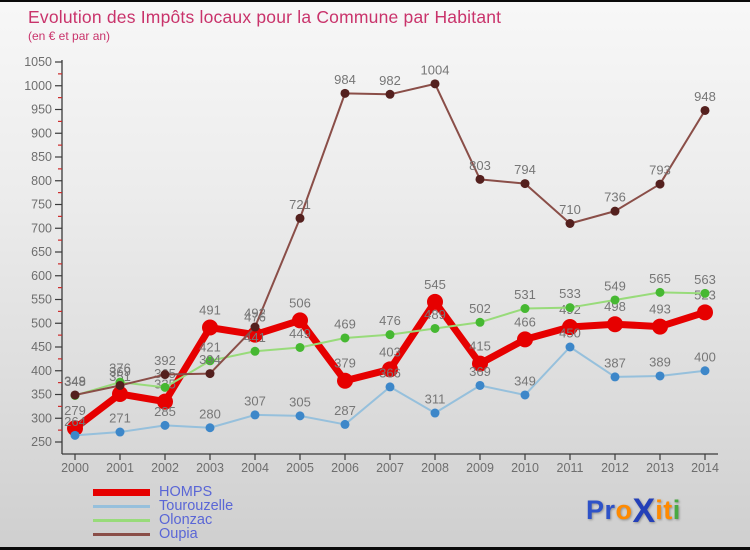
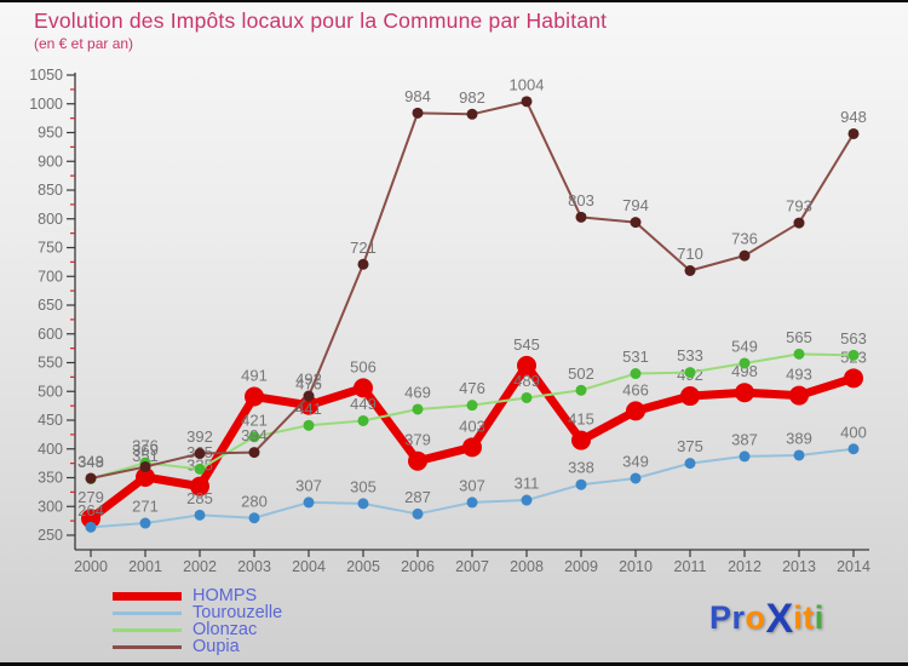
Tourouzelle/2007: 366 -> 307
Tourouzelle/2009: 369 -> 338
Tourouzelle/2011: 450 -> 375
